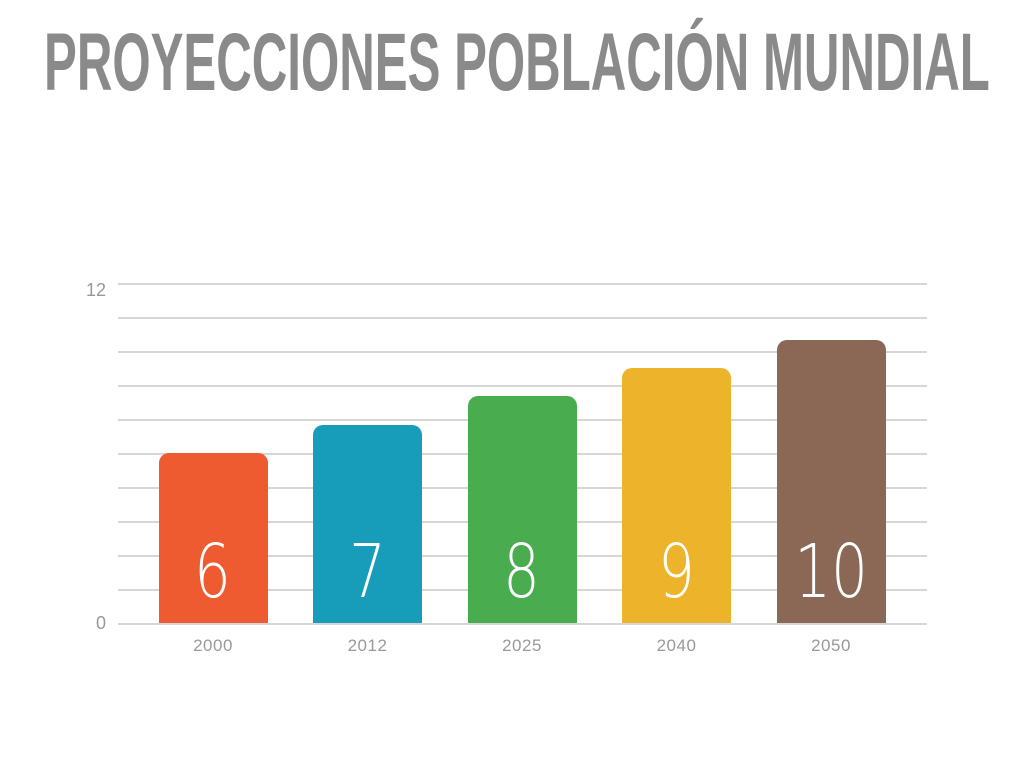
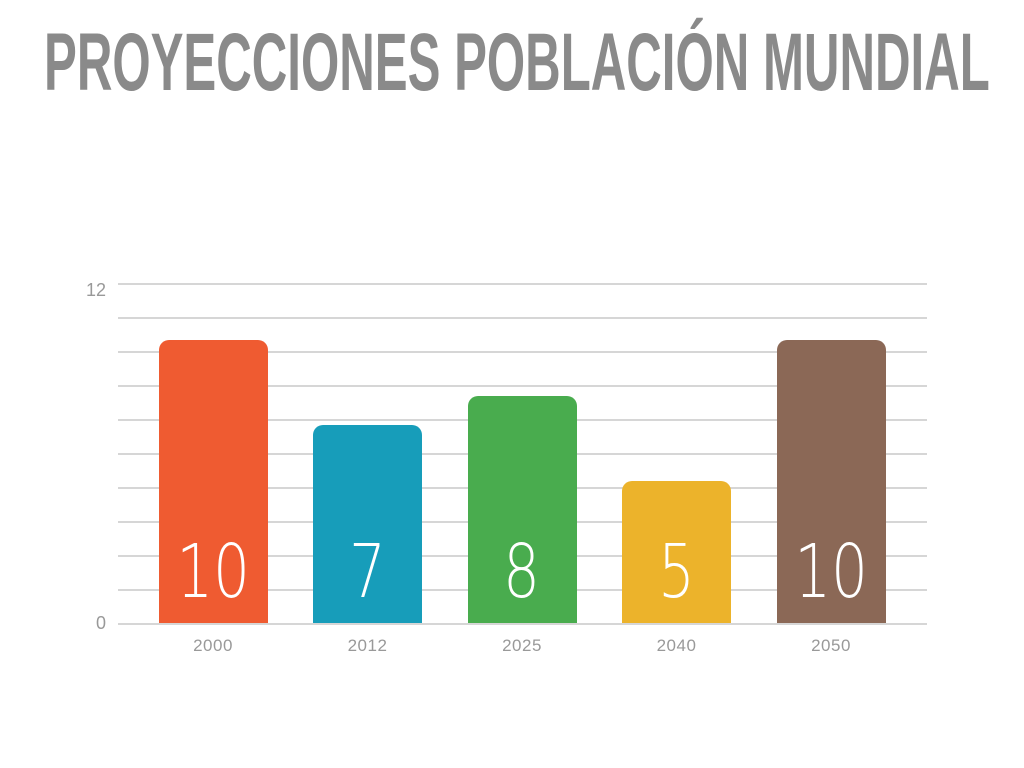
2000: 6 -> 10
2040: 9 -> 5
